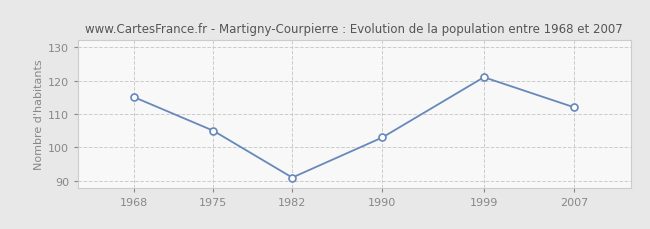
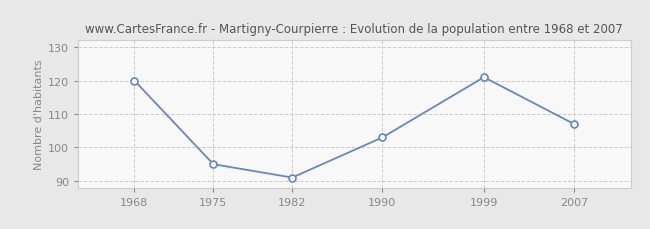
1968: 115 -> 120
1975: 105 -> 95
2007: 112 -> 107
